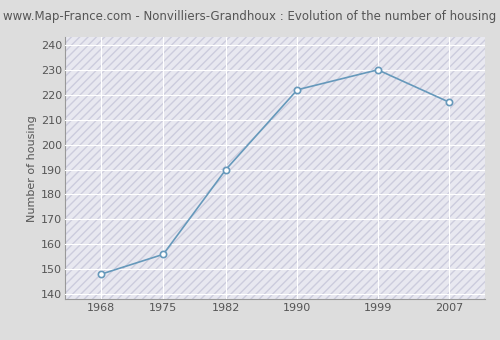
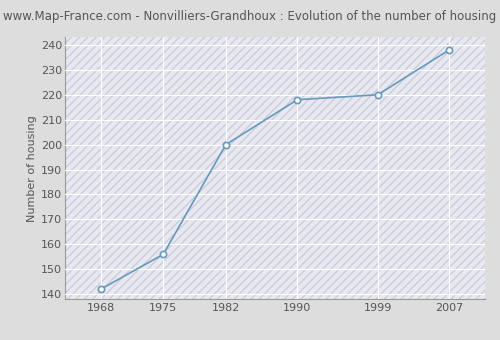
1968: 148 -> 142
1982: 190 -> 200
1990: 222 -> 218
1999: 230 -> 220
2007: 217 -> 238
